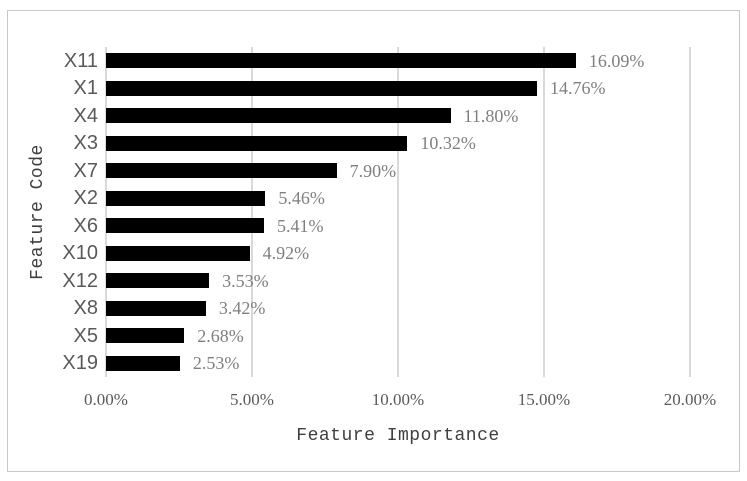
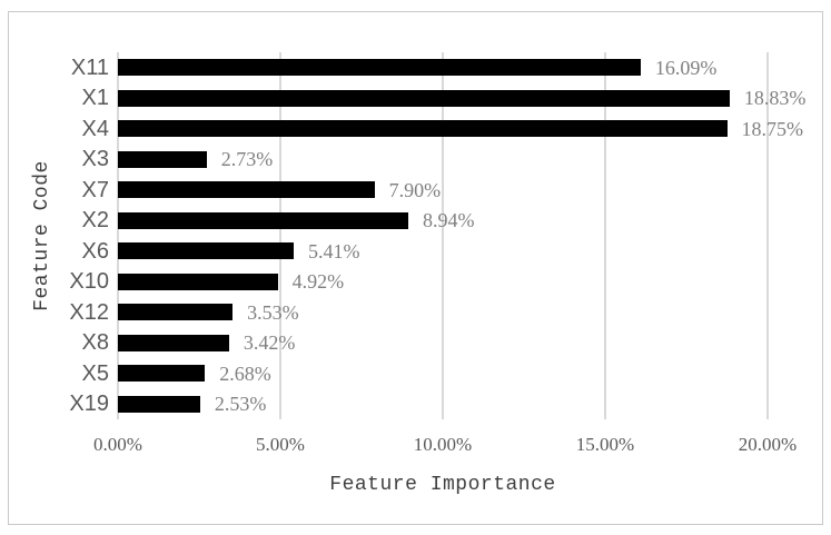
X1: 14.76% -> 18.83%
X4: 11.80% -> 18.75%
X3: 10.32% -> 2.73%
X2: 5.46% -> 8.94%
